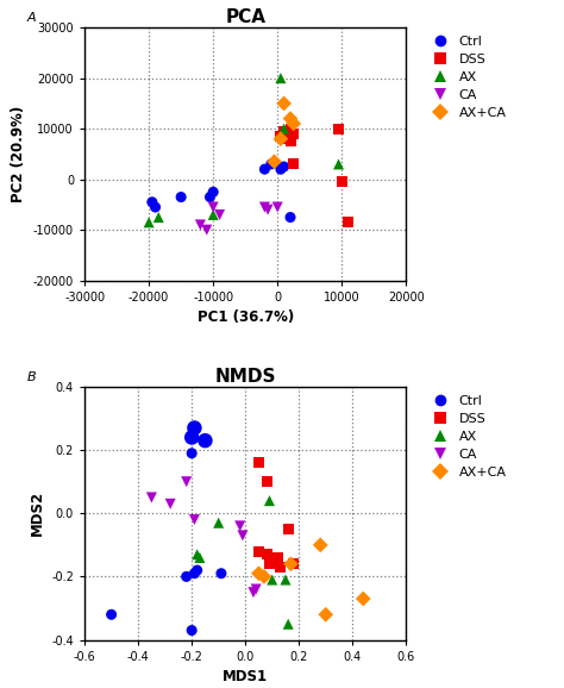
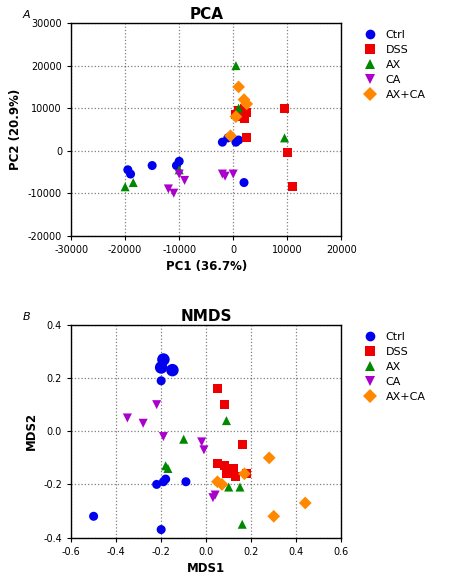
PCA/AX/-10000: -7000 -> -4500
